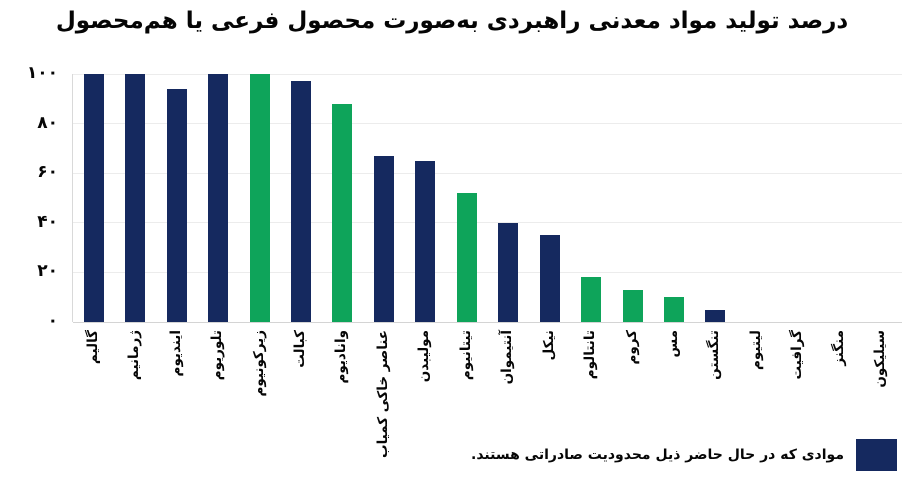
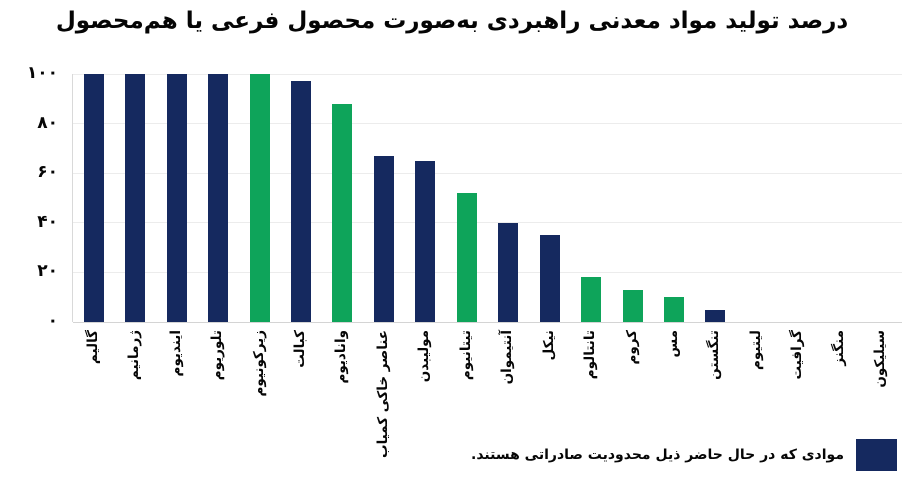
ایندیوم: 94 -> 100
